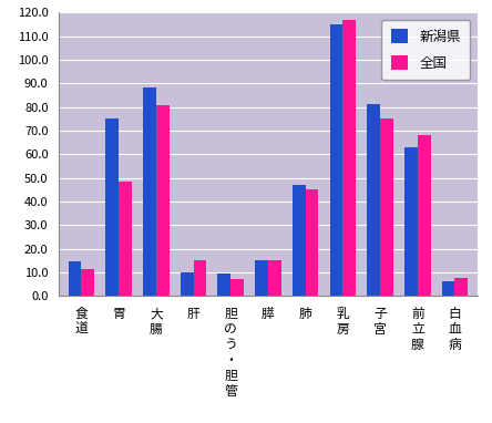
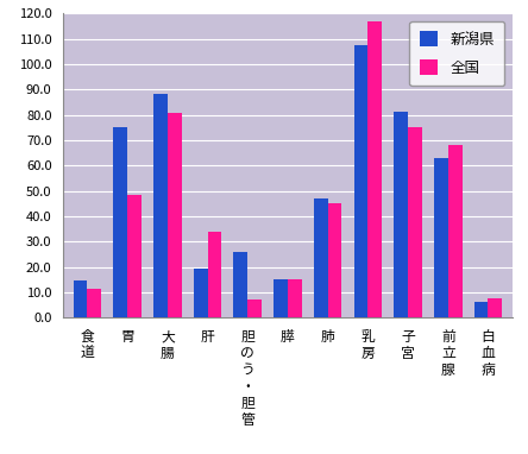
新潟県/肝: 10.0 -> 19.5
全国/肝: 15.0 -> 34.0
新潟県/胆 の う ・ 胆 管: 9.5 -> 26.0
新潟県/乳 房: 115.0 -> 107.5
